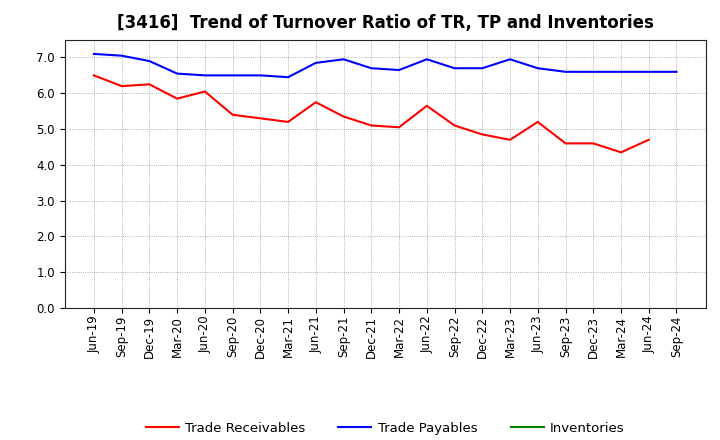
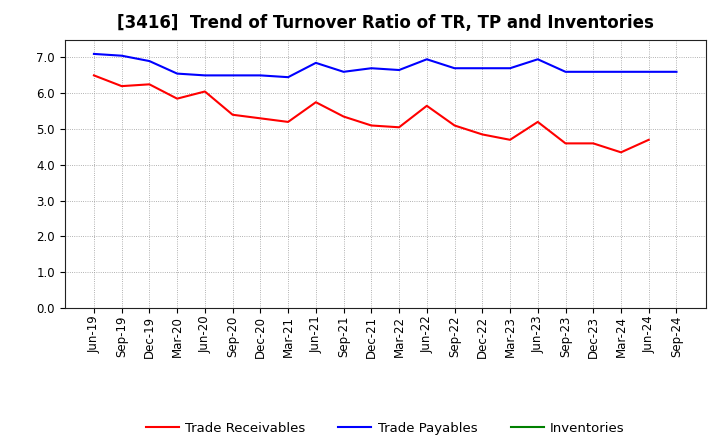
Trade Payables/Sep-21: 6.95 -> 6.60
Trade Payables/Mar-23: 6.95 -> 6.70
Trade Payables/Jun-23: 6.70 -> 6.95
